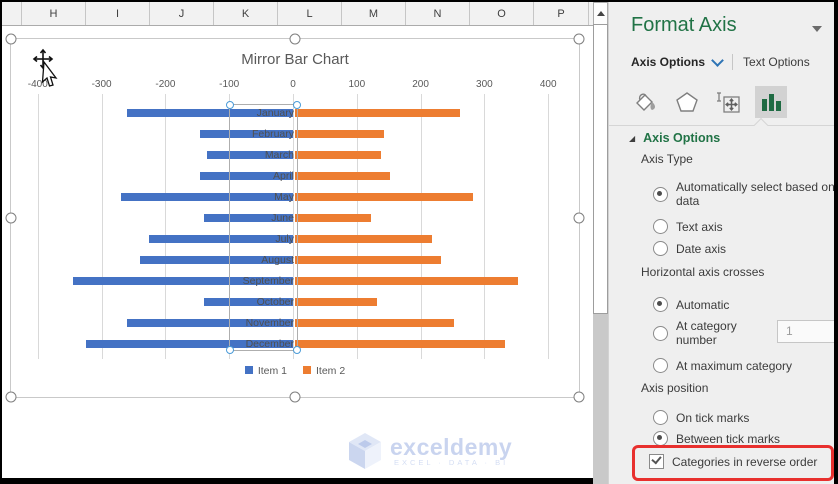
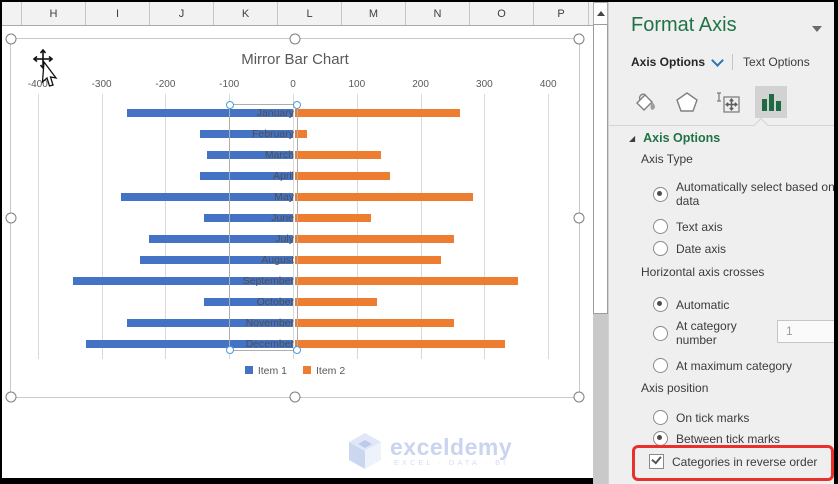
Item 2/February: 140 -> 20
Item 2/July: 220 -> 250
